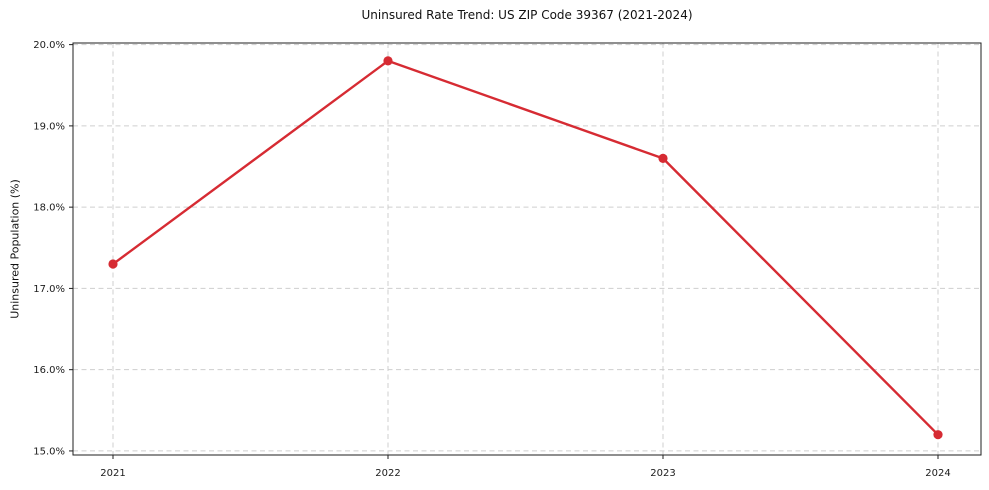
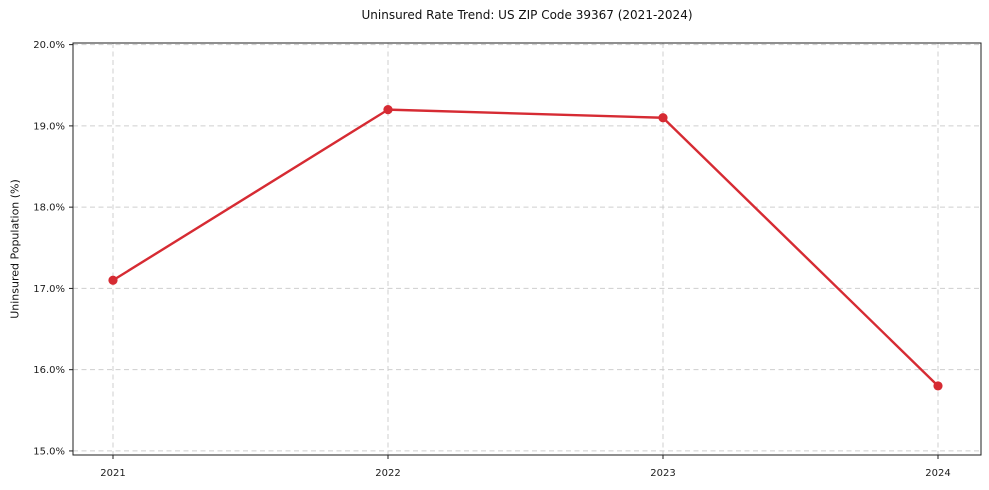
2021: 17.3% -> 17.1%
2022: 19.8% -> 19.2%
2023: 18.6% -> 19.1%
2024: 15.2% -> 15.8%
